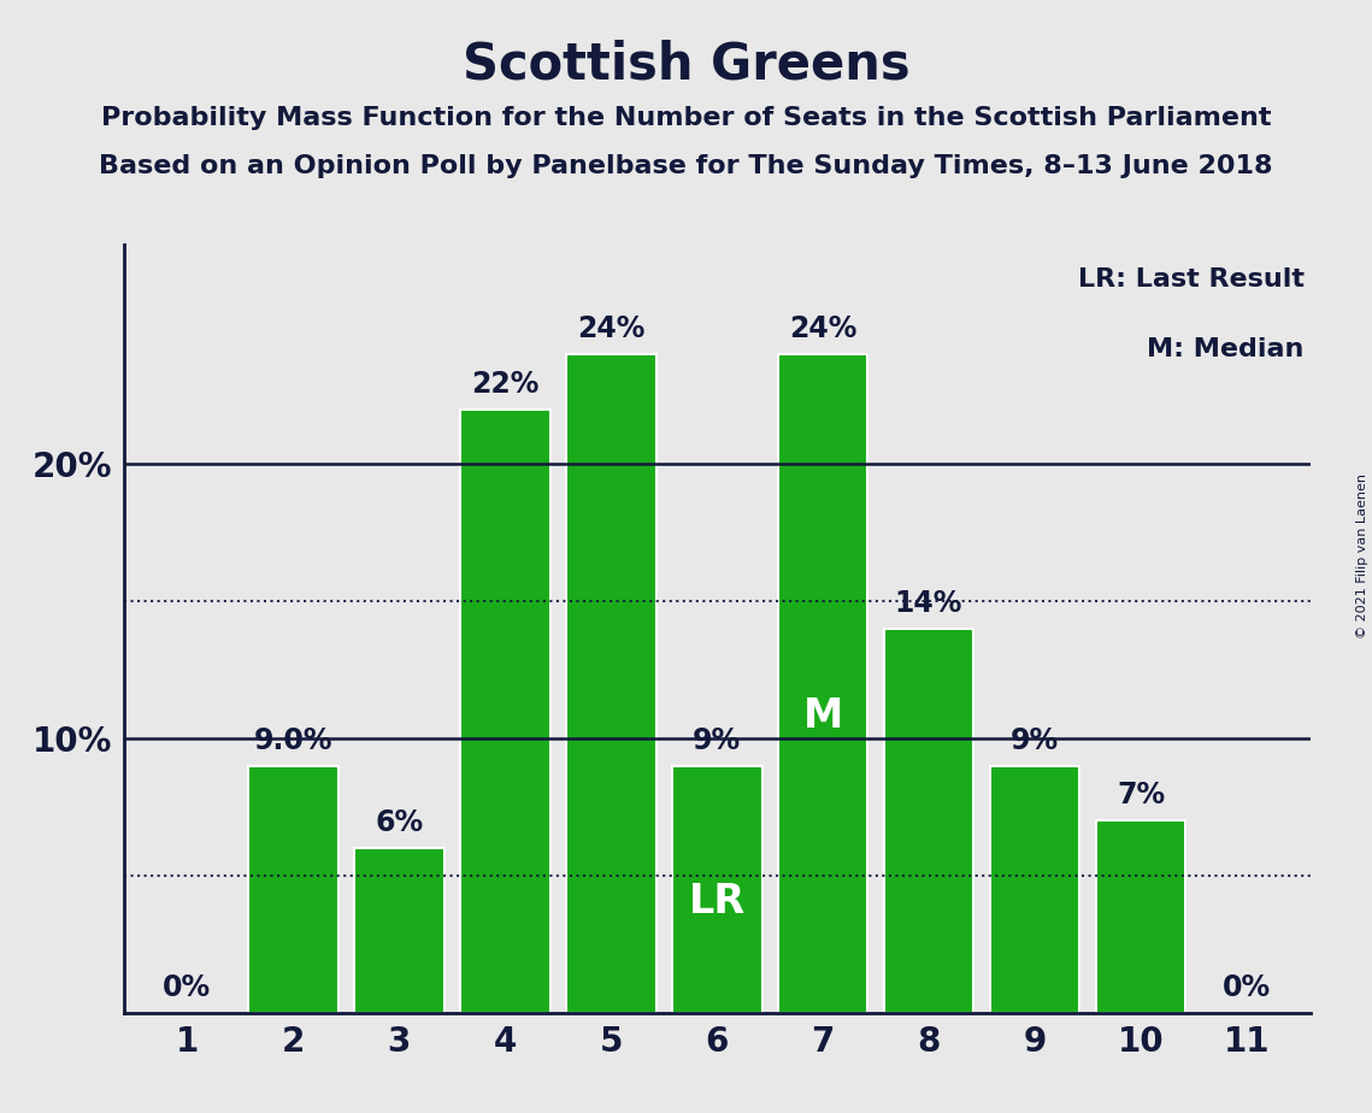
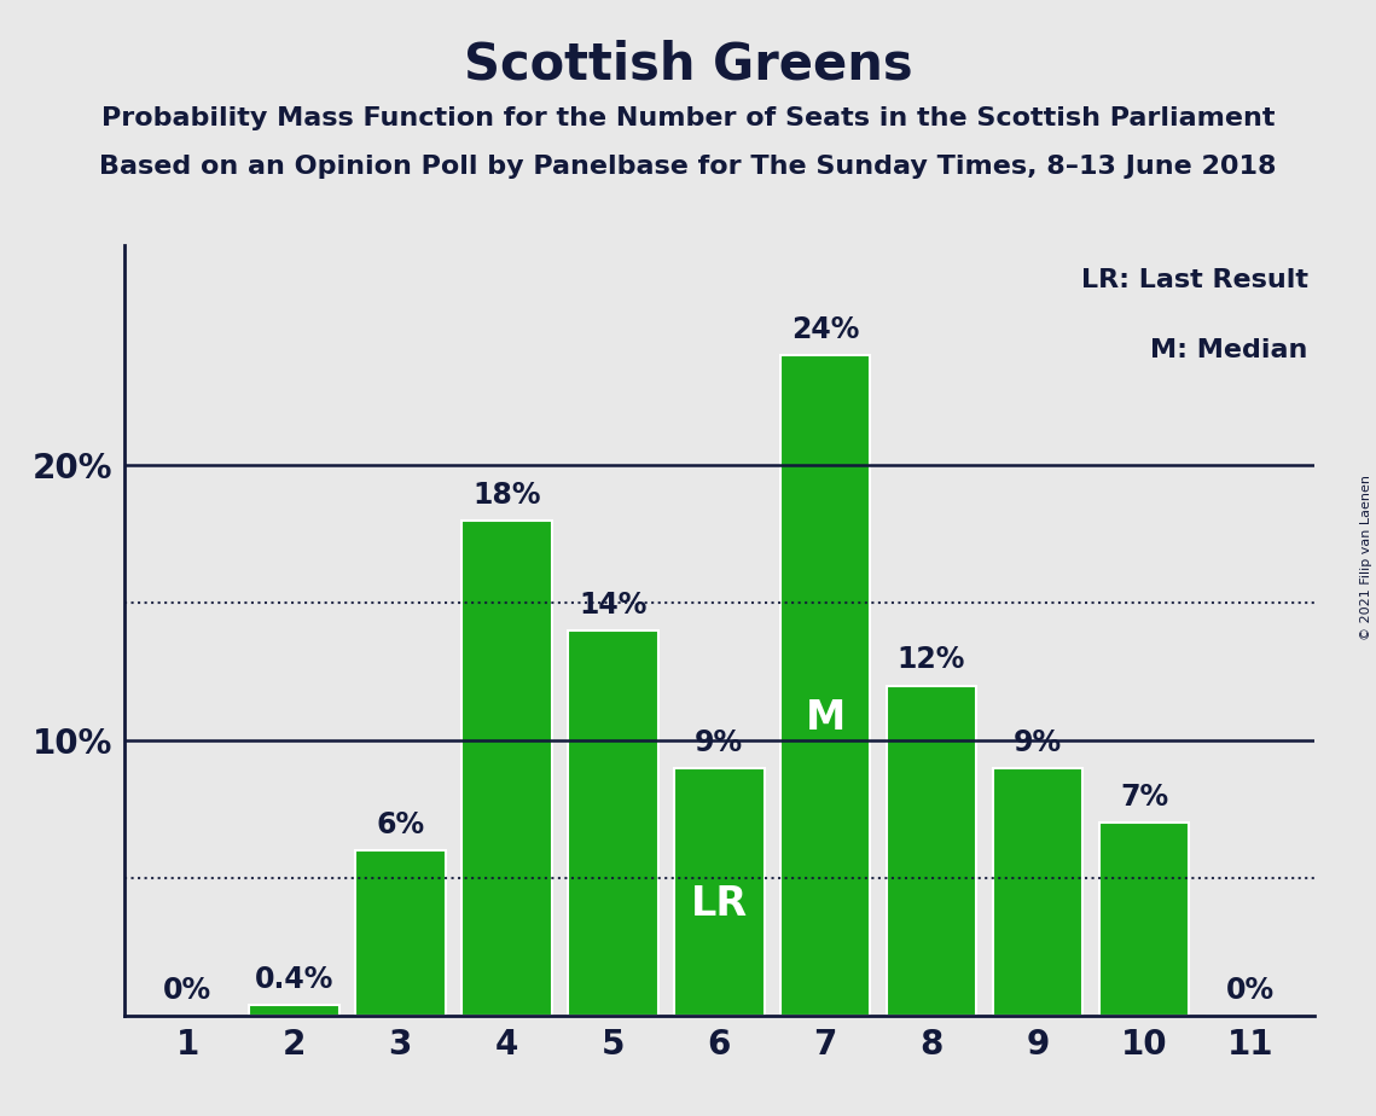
2: 9.0% -> 0.4%
4: 22% -> 18%
5: 24% -> 14%
8: 14% -> 12%
